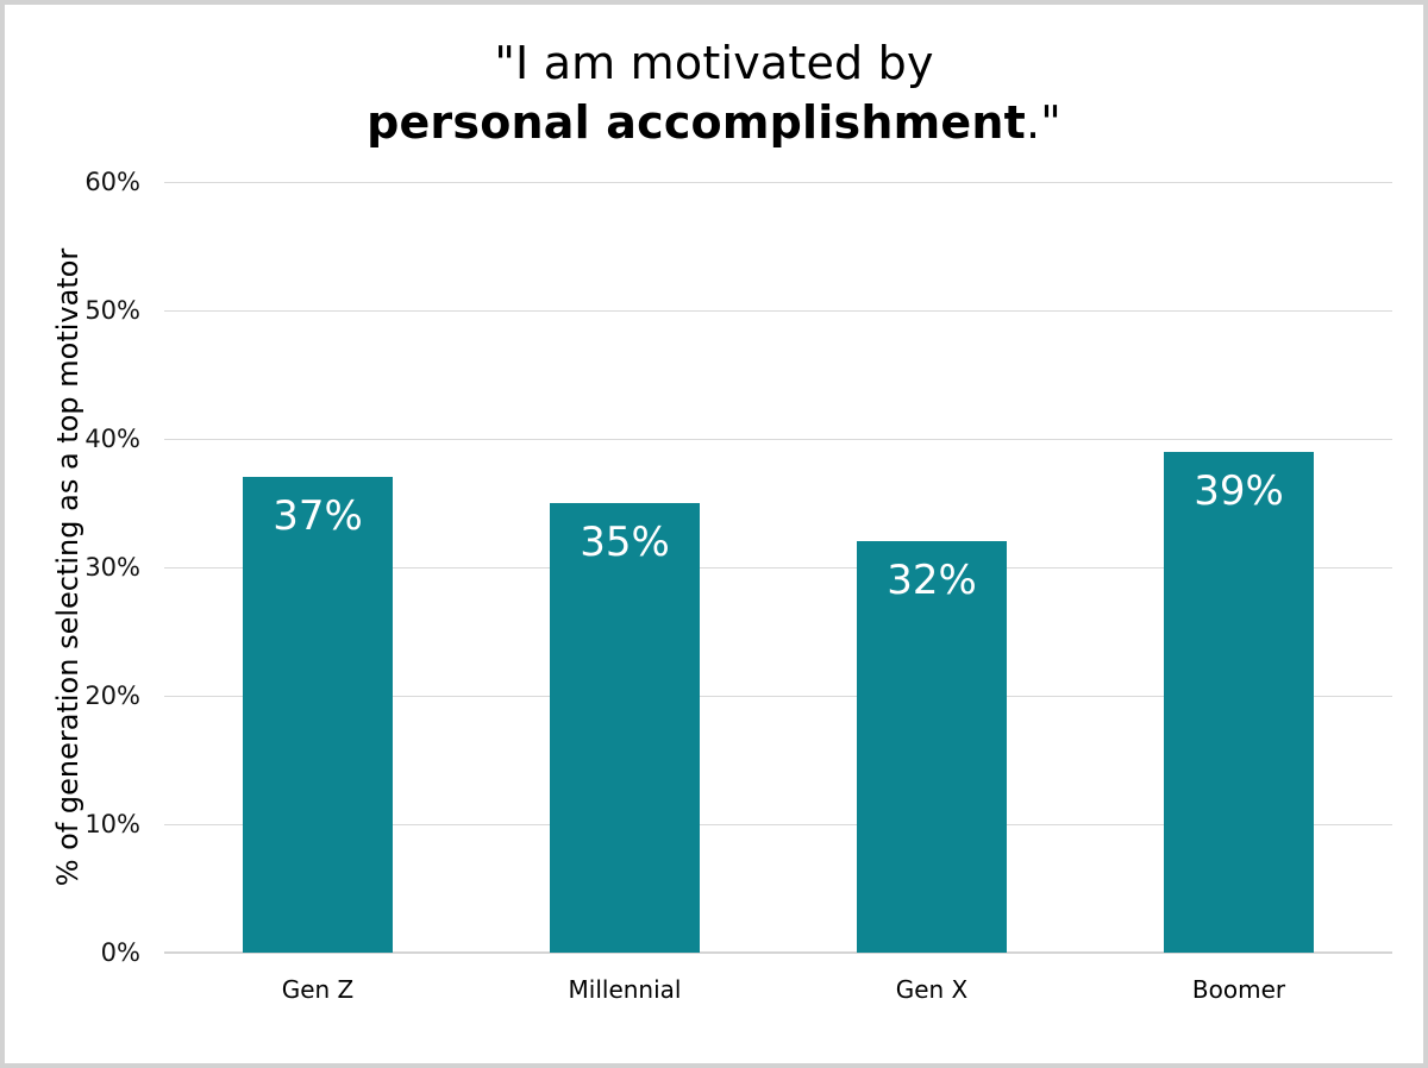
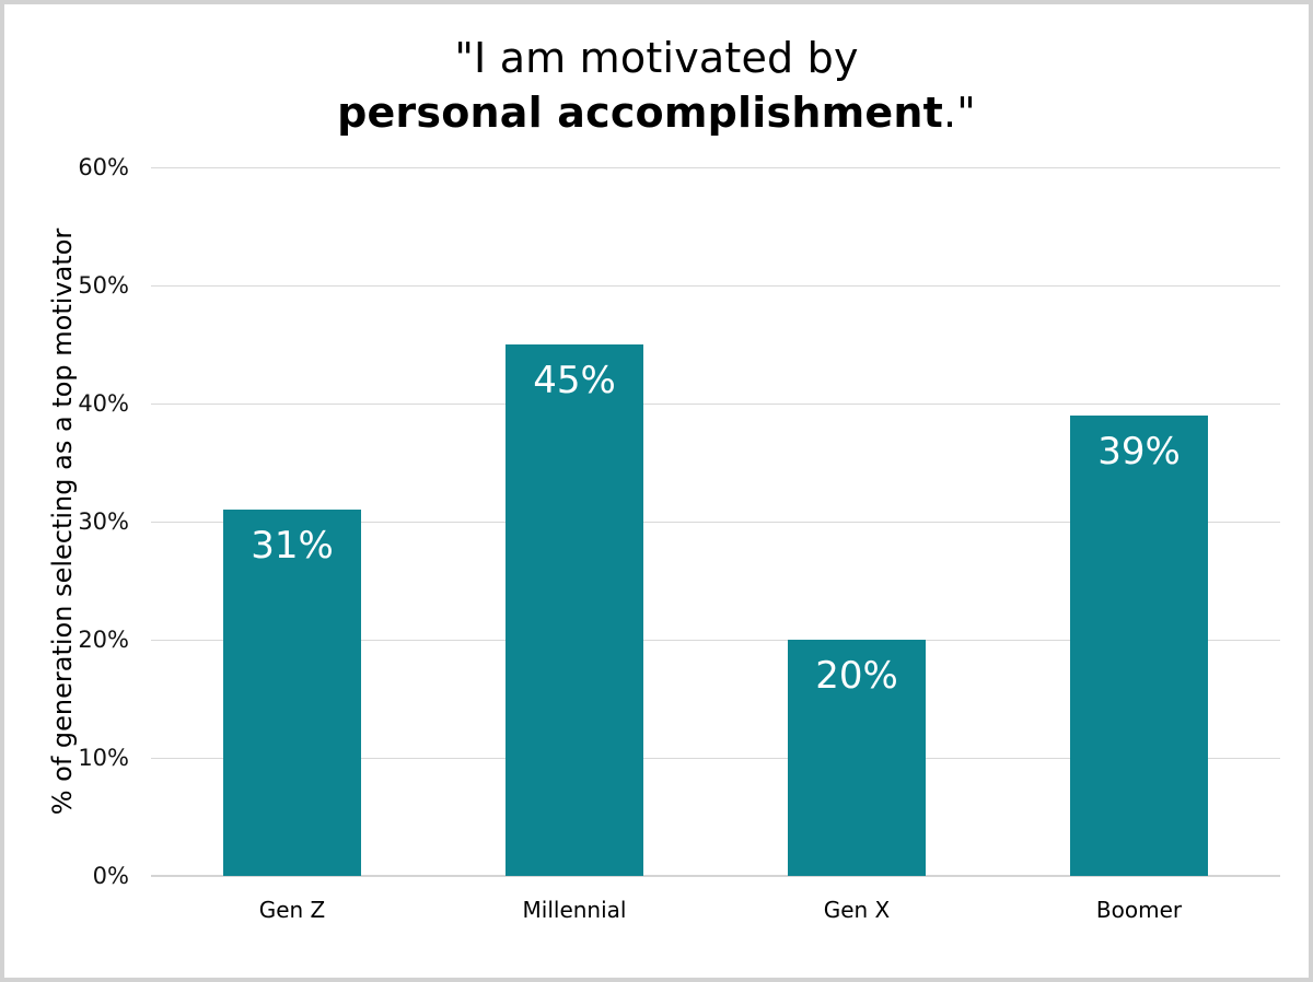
Gen Z: 37% -> 31%
Millennial: 35% -> 45%
Gen X: 32% -> 20%
